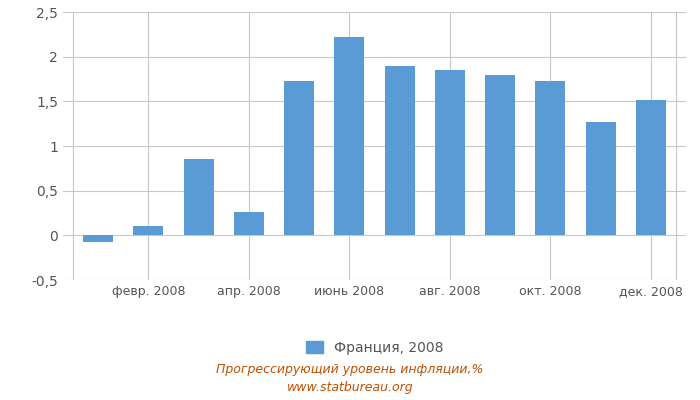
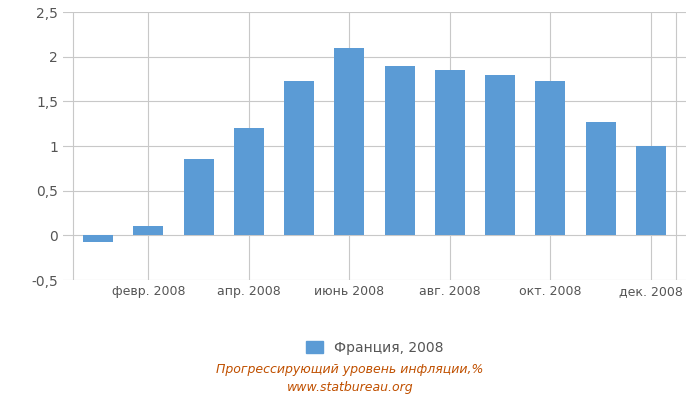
апр. 2008: 0,26 -> 1,20
июнь 2008: 2,22 -> 2,10
дек. 2008: 1,52 -> 1,00
